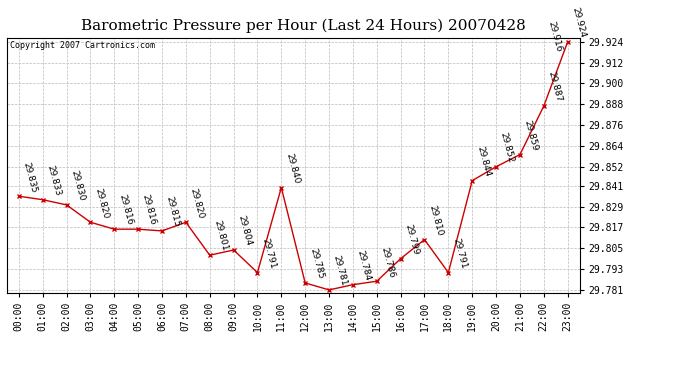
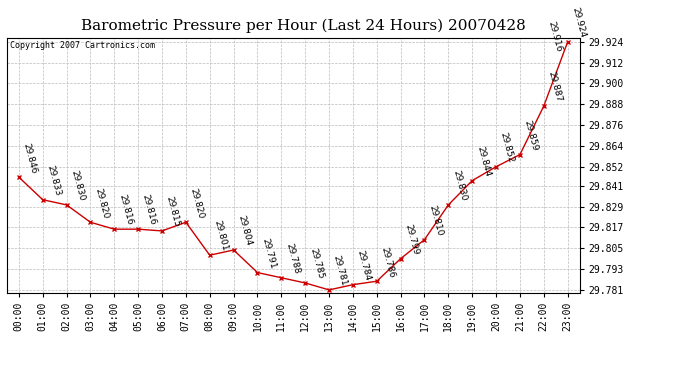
00:00: 29.835 -> 29.846
11:00: 29.840 -> 29.788
18:00: 29.791 -> 29.830
